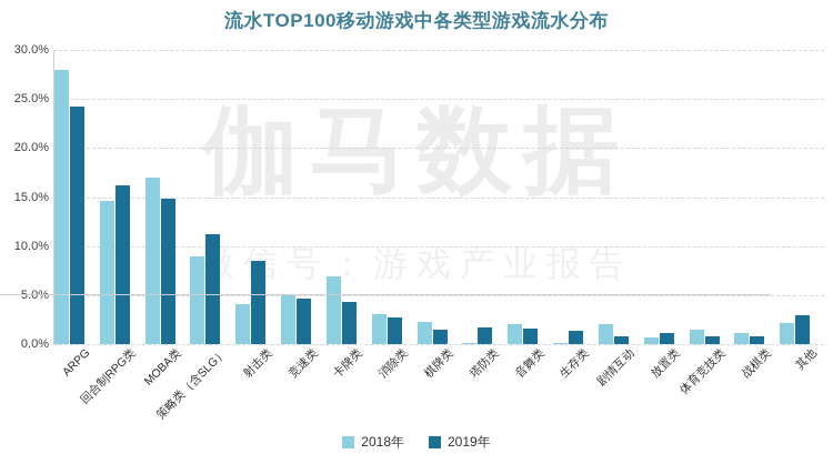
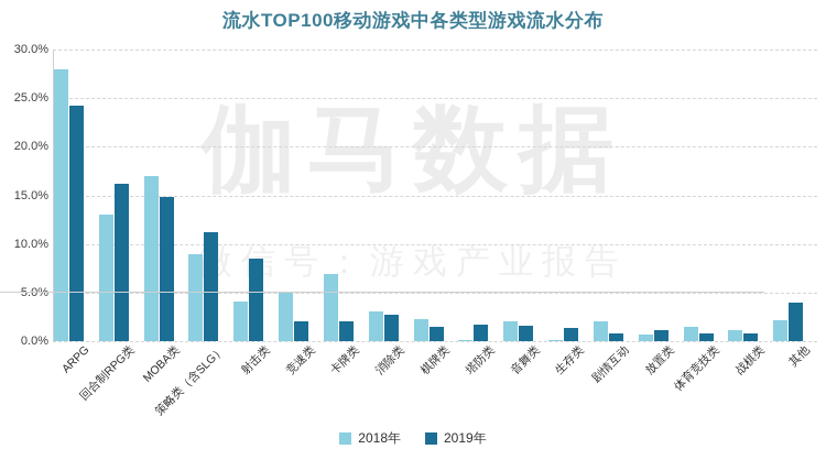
2018年/回合制RPG类: 15% -> 13%
2019年/竞速类: 5% -> 2%
2019年/卡牌类: 4% -> 2%
2019年/其他: 3% -> 4%
